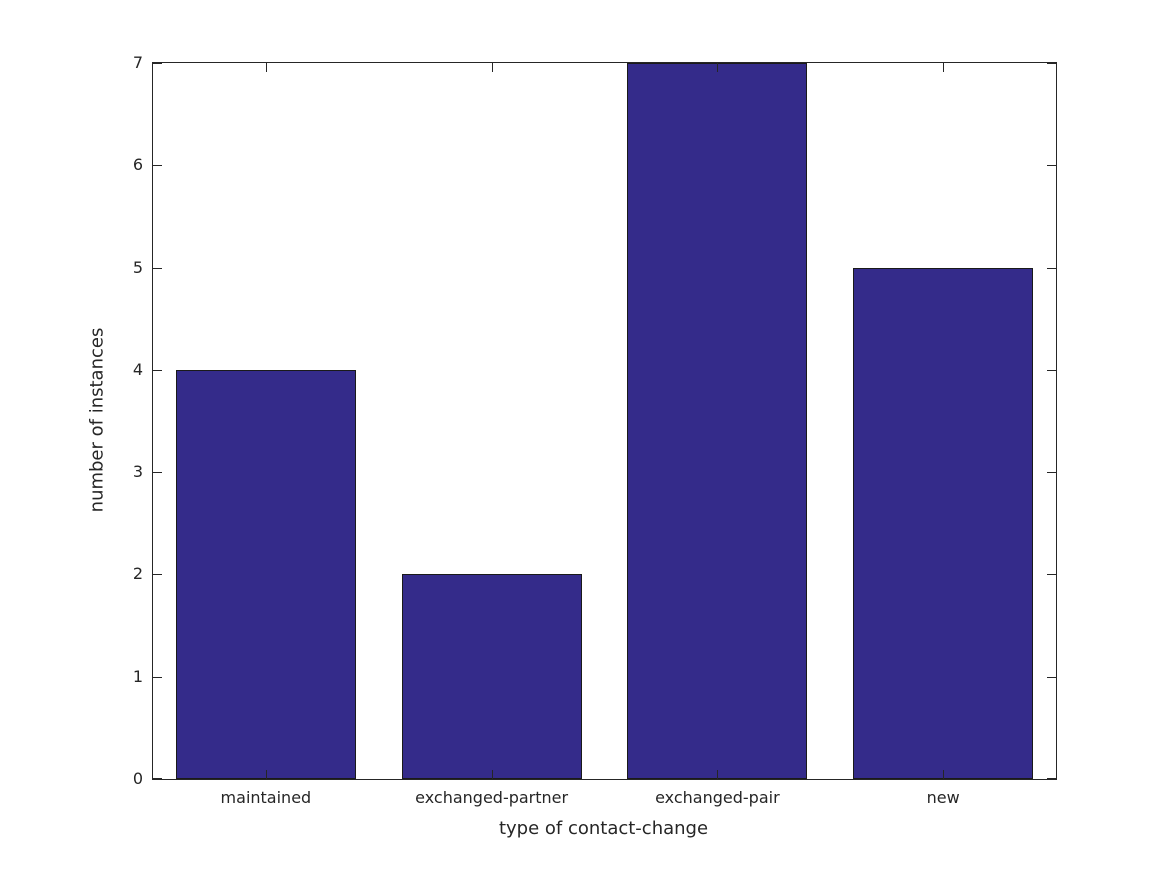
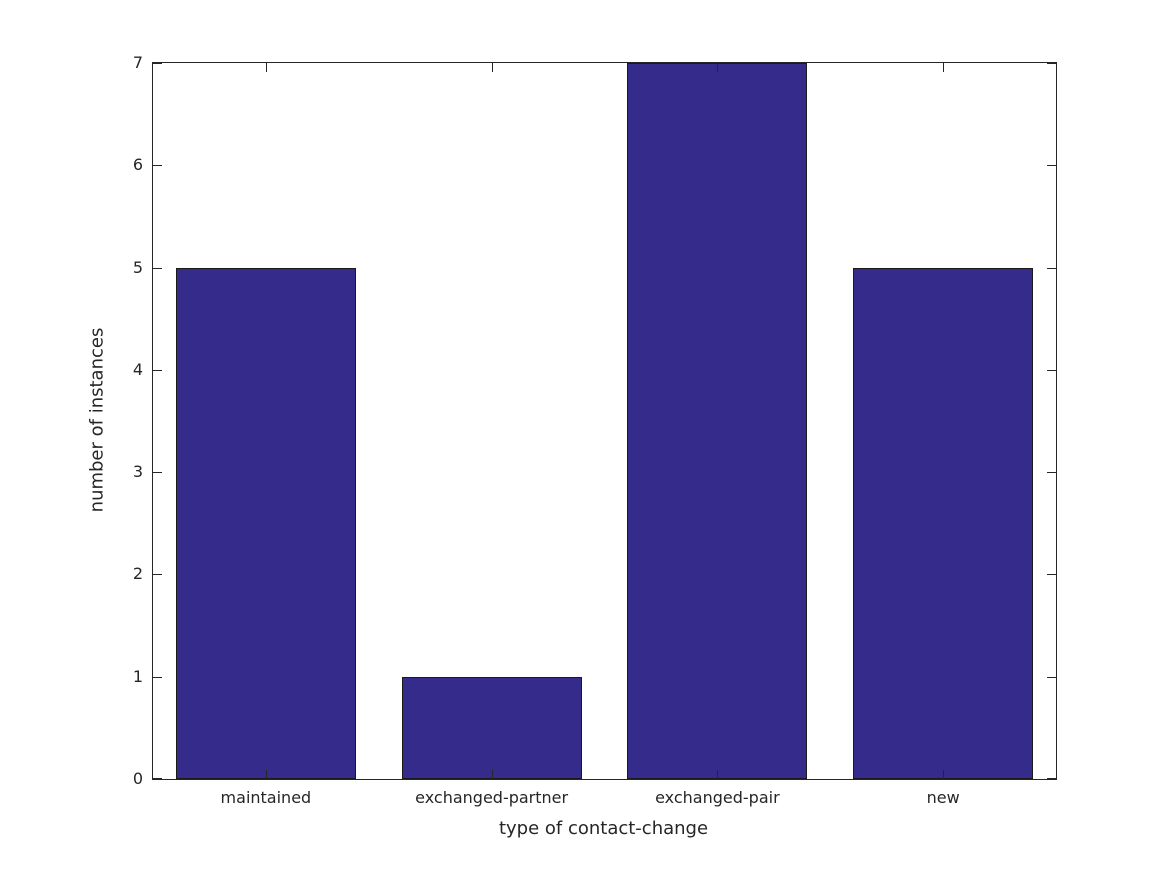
maintained: 4 -> 5
exchanged-partner: 2 -> 1
